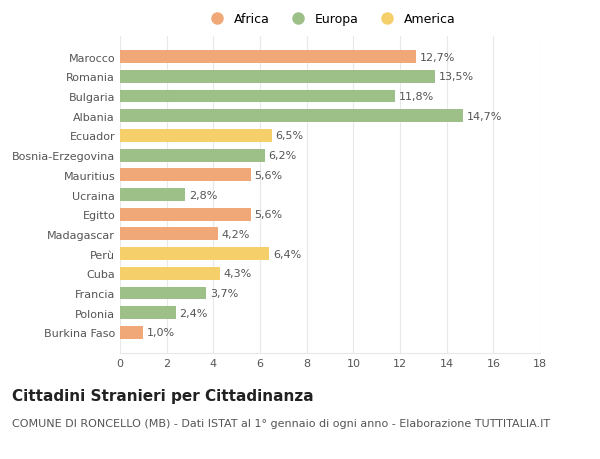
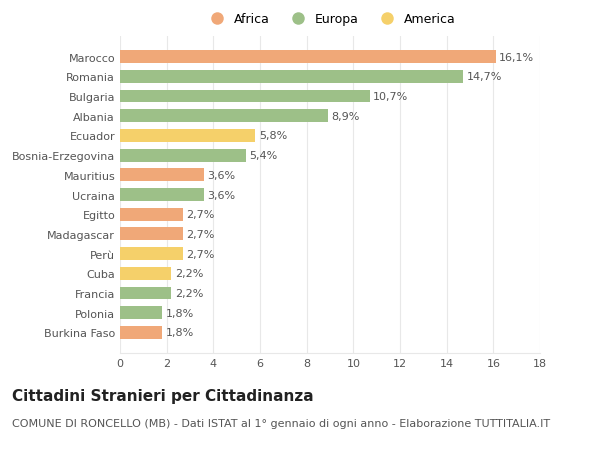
Marocco: 12,7% -> 16,1%
Romania: 13,5% -> 14,7%
Bulgaria: 11,8% -> 10,7%
Albania: 14,7% -> 8,9%
Ecuador: 6,5% -> 5,8%
Bosnia-Erzegovina: 6,2% -> 5,4%
Mauritius: 5,6% -> 3,6%
Ucraina: 2,8% -> 3,6%
Egitto: 5,6% -> 2,7%
Madagascar: 4,2% -> 2,7%
Perù: 6,4% -> 2,7%
Cuba: 4,3% -> 2,2%
Francia: 3,7% -> 2,2%
Polonia: 2,4% -> 1,8%
Burkina Faso: 1,0% -> 1,8%
